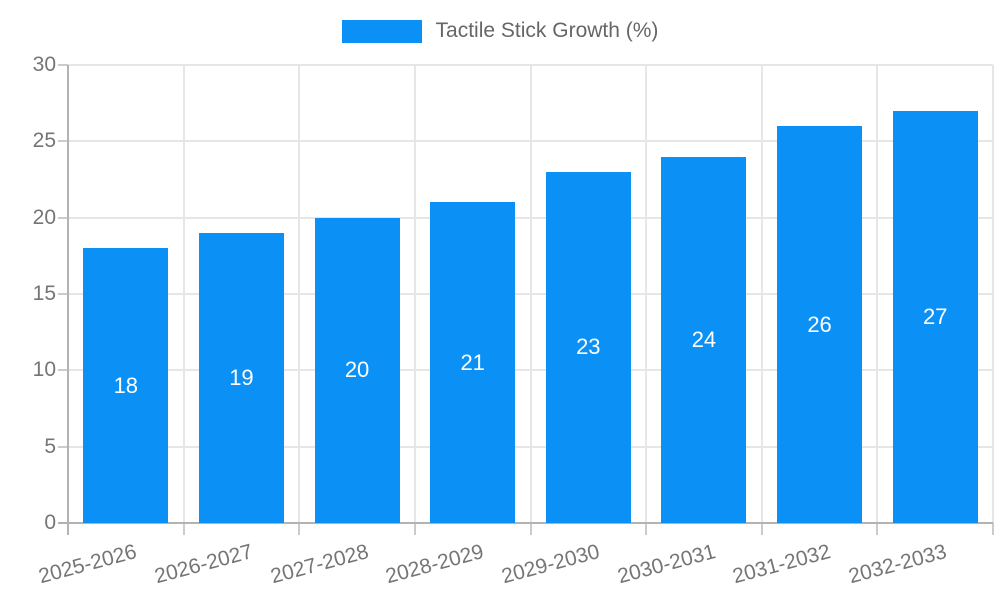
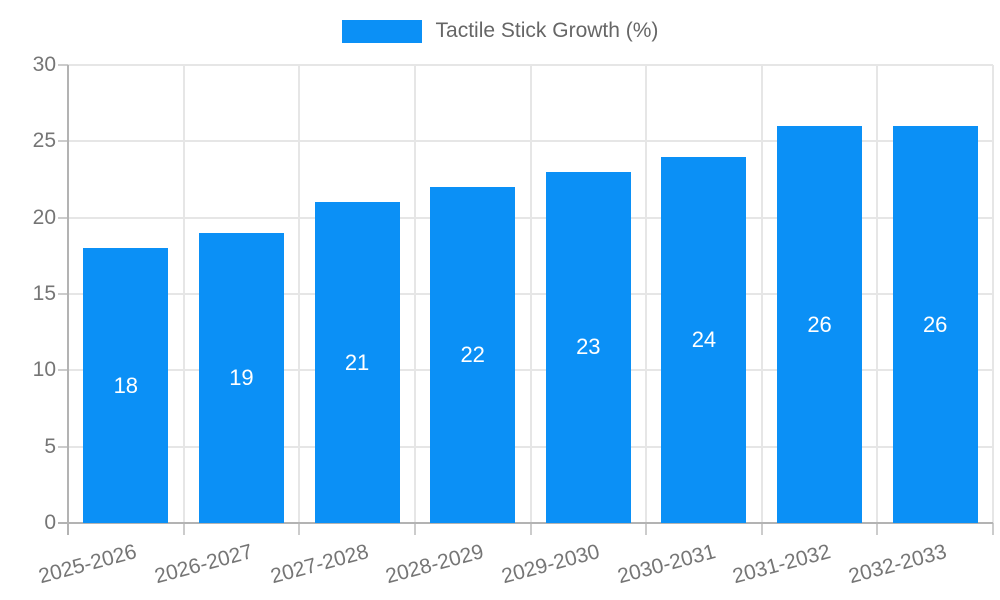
2027-2028: 20 -> 21
2028-2029: 21 -> 22
2032-2033: 27 -> 26
